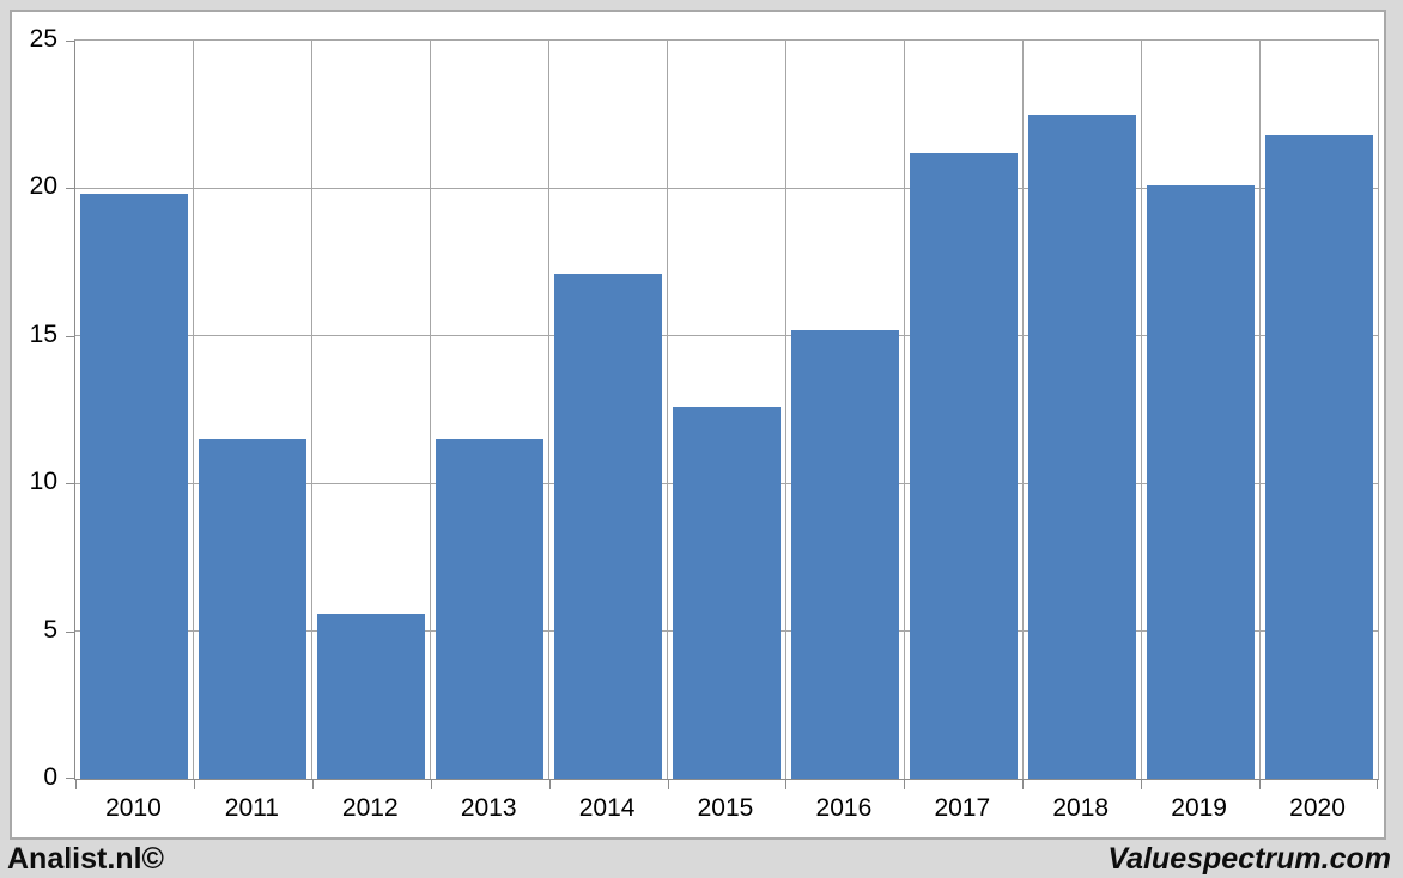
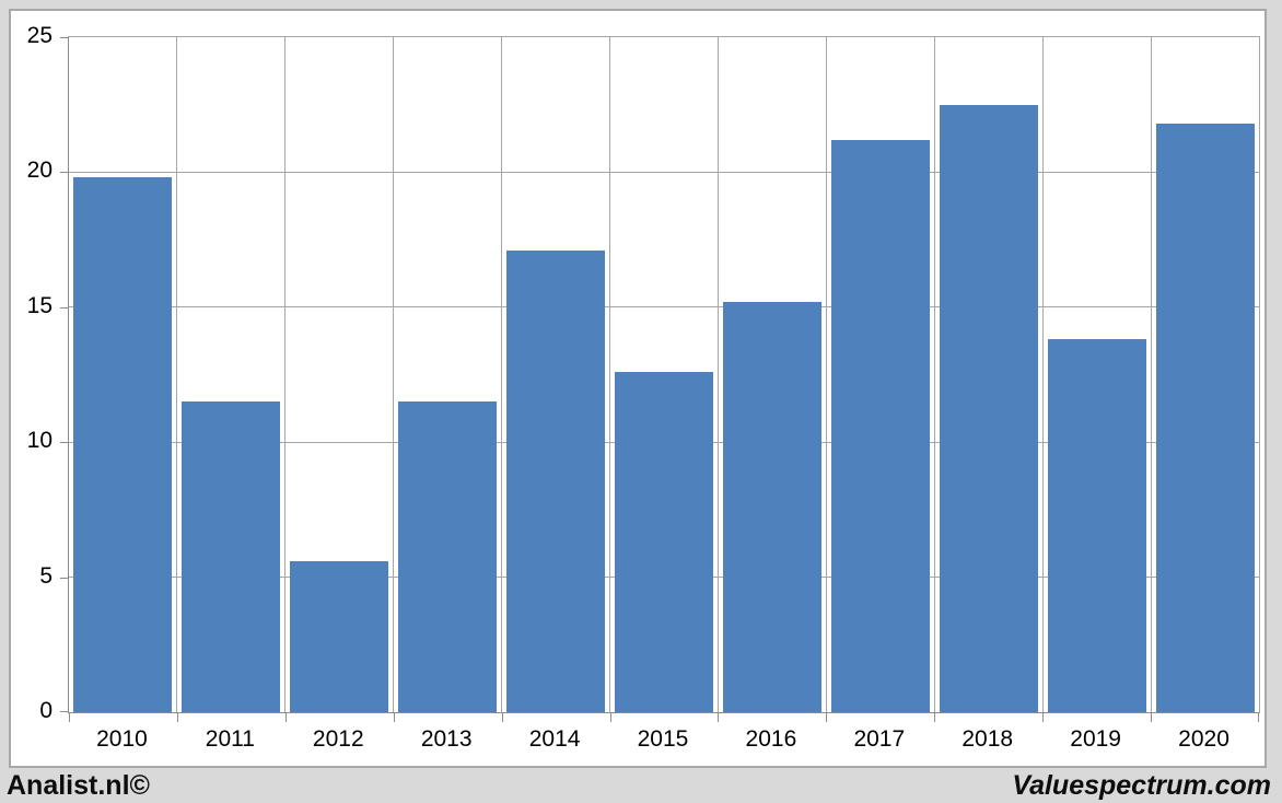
2019: 20.1 -> 13.8
